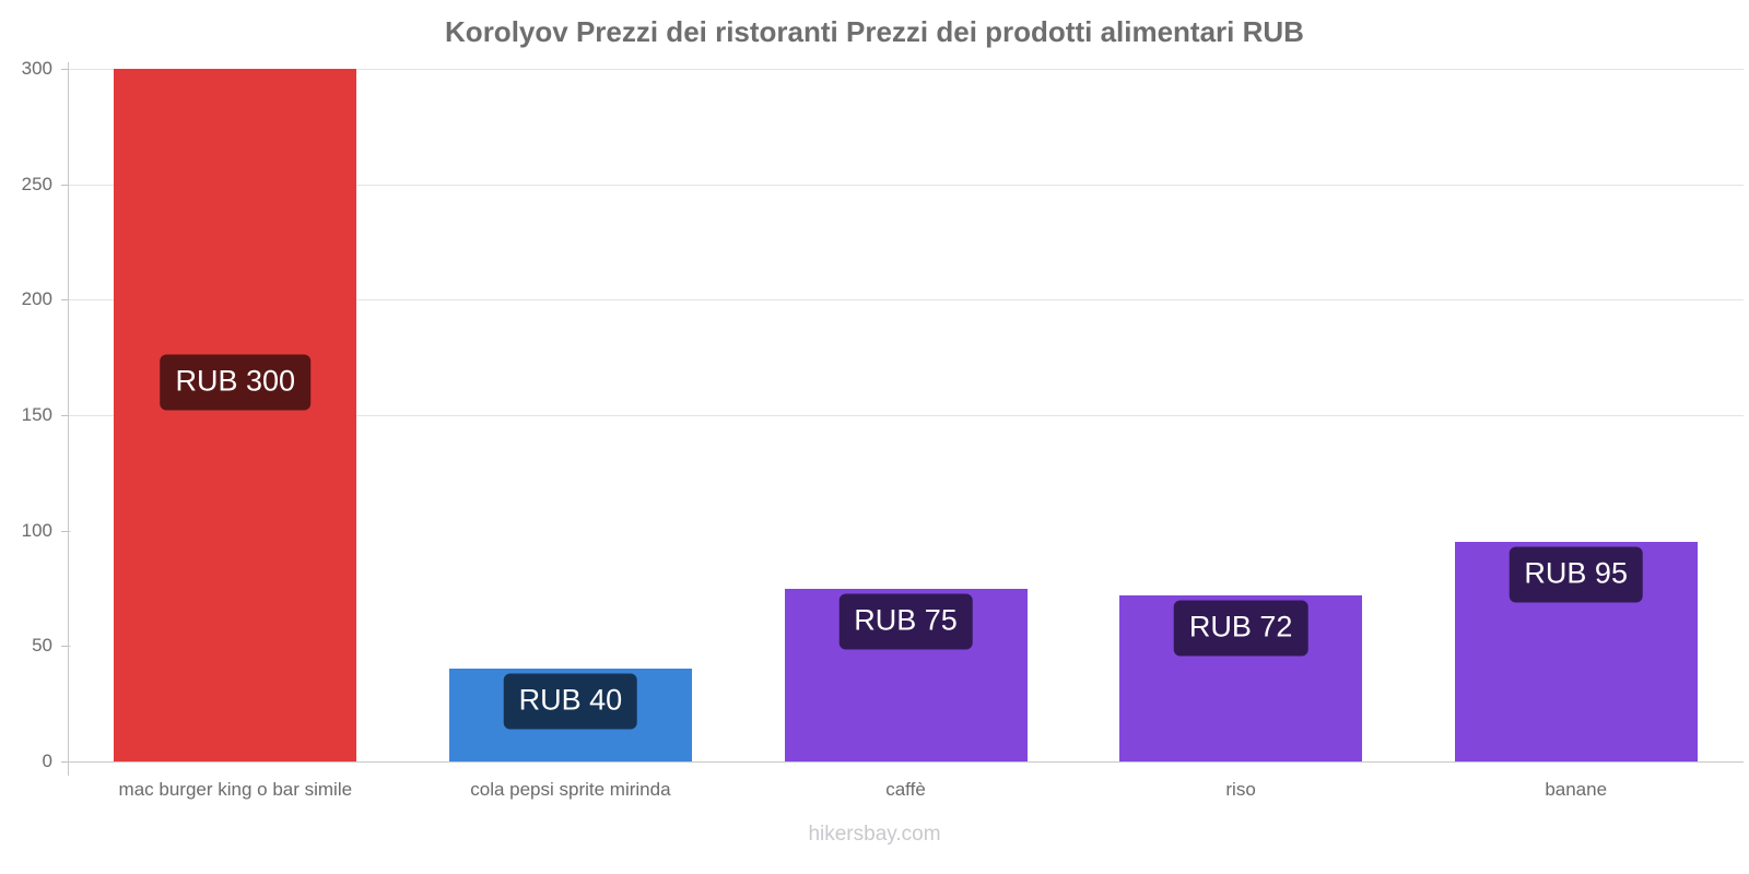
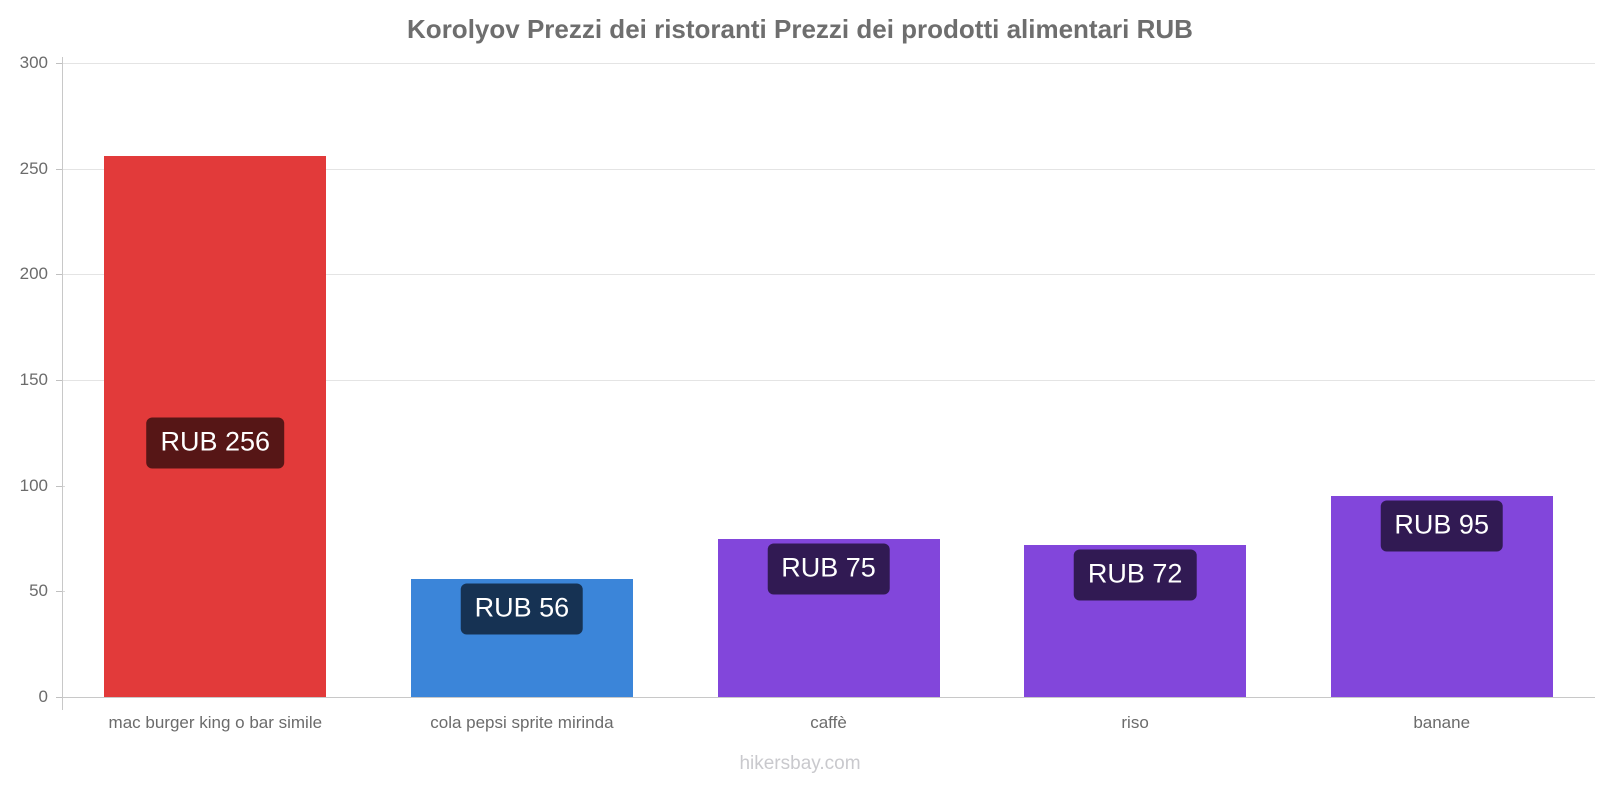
mac burger king o bar simile: 300 -> 256
cola pepsi sprite mirinda: 40 -> 56
